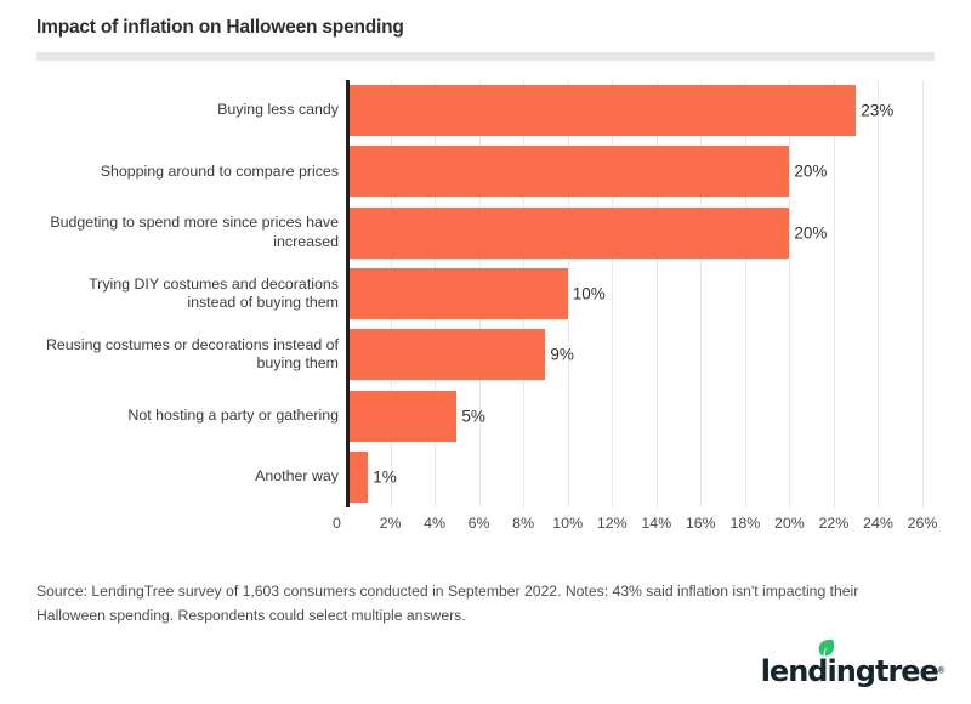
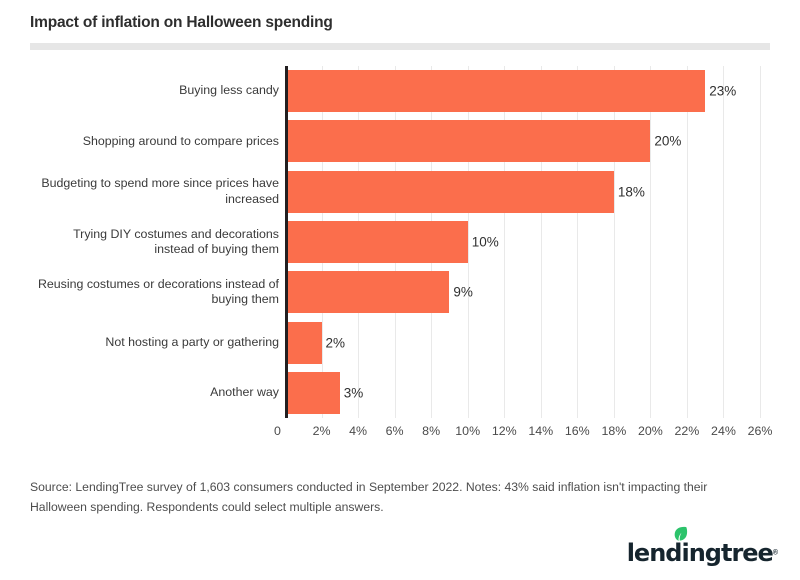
Budgeting to spend more since prices have increased: 20% -> 18%
Not hosting a party or gathering: 5% -> 2%
Another way: 1% -> 3%
